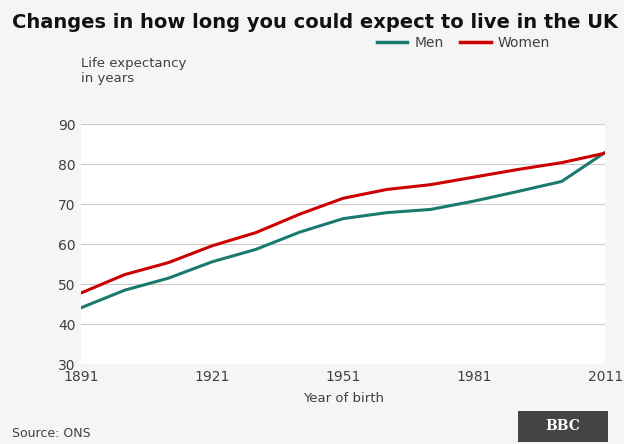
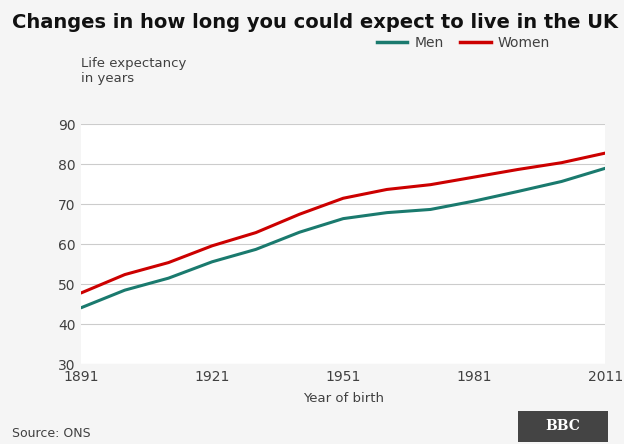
Men/2011: 83.0 -> 79.0
